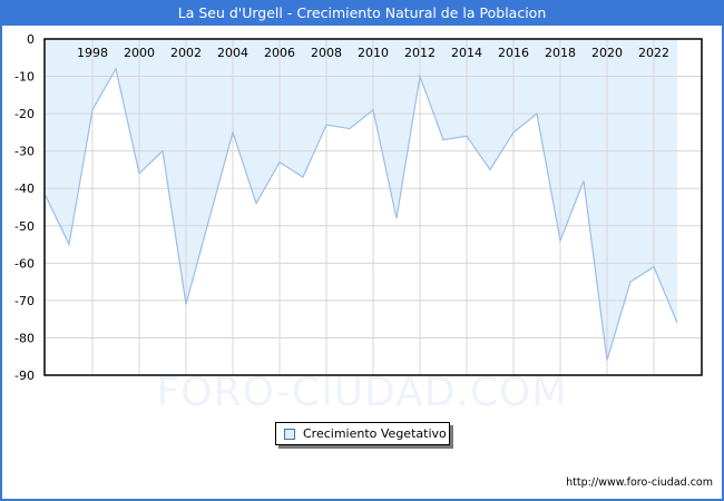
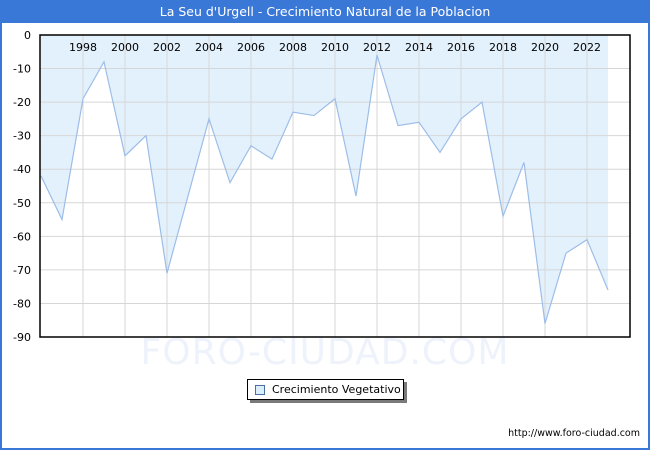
2012: -10 -> -6
